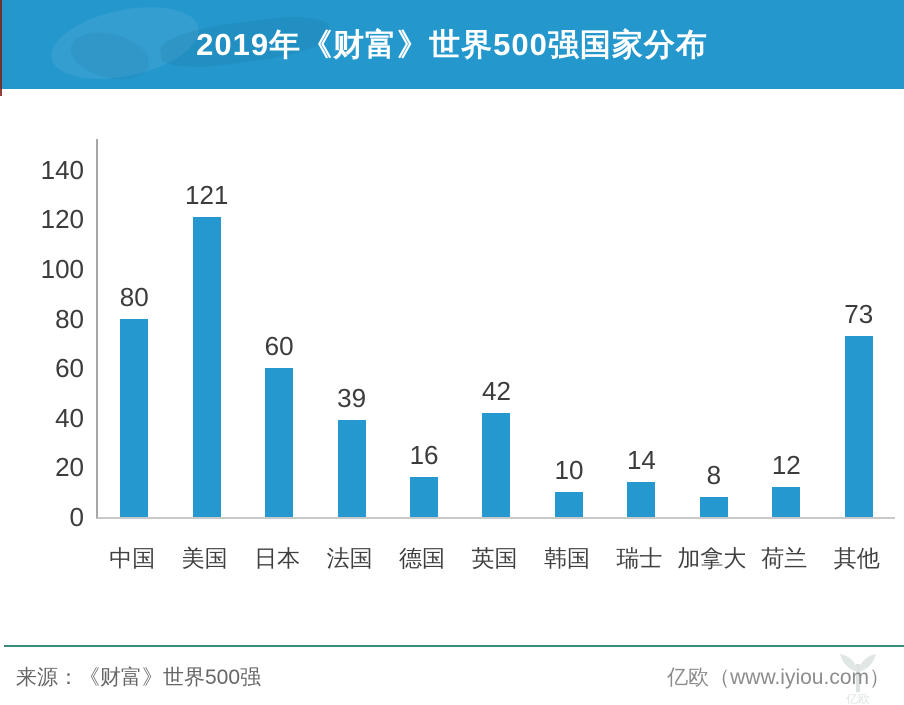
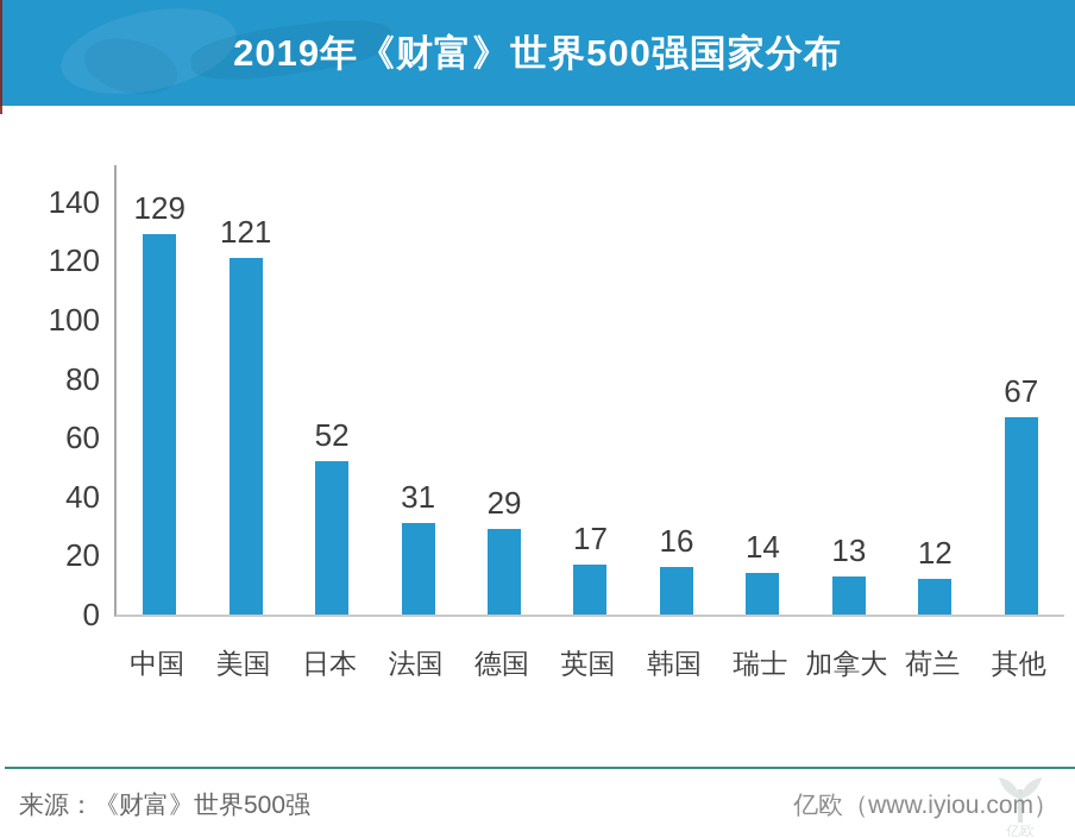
中国: 80 -> 129
日本: 60 -> 52
法国: 39 -> 31
德国: 16 -> 29
英国: 42 -> 17
韩国: 10 -> 16
加拿大: 8 -> 13
其他: 73 -> 67
